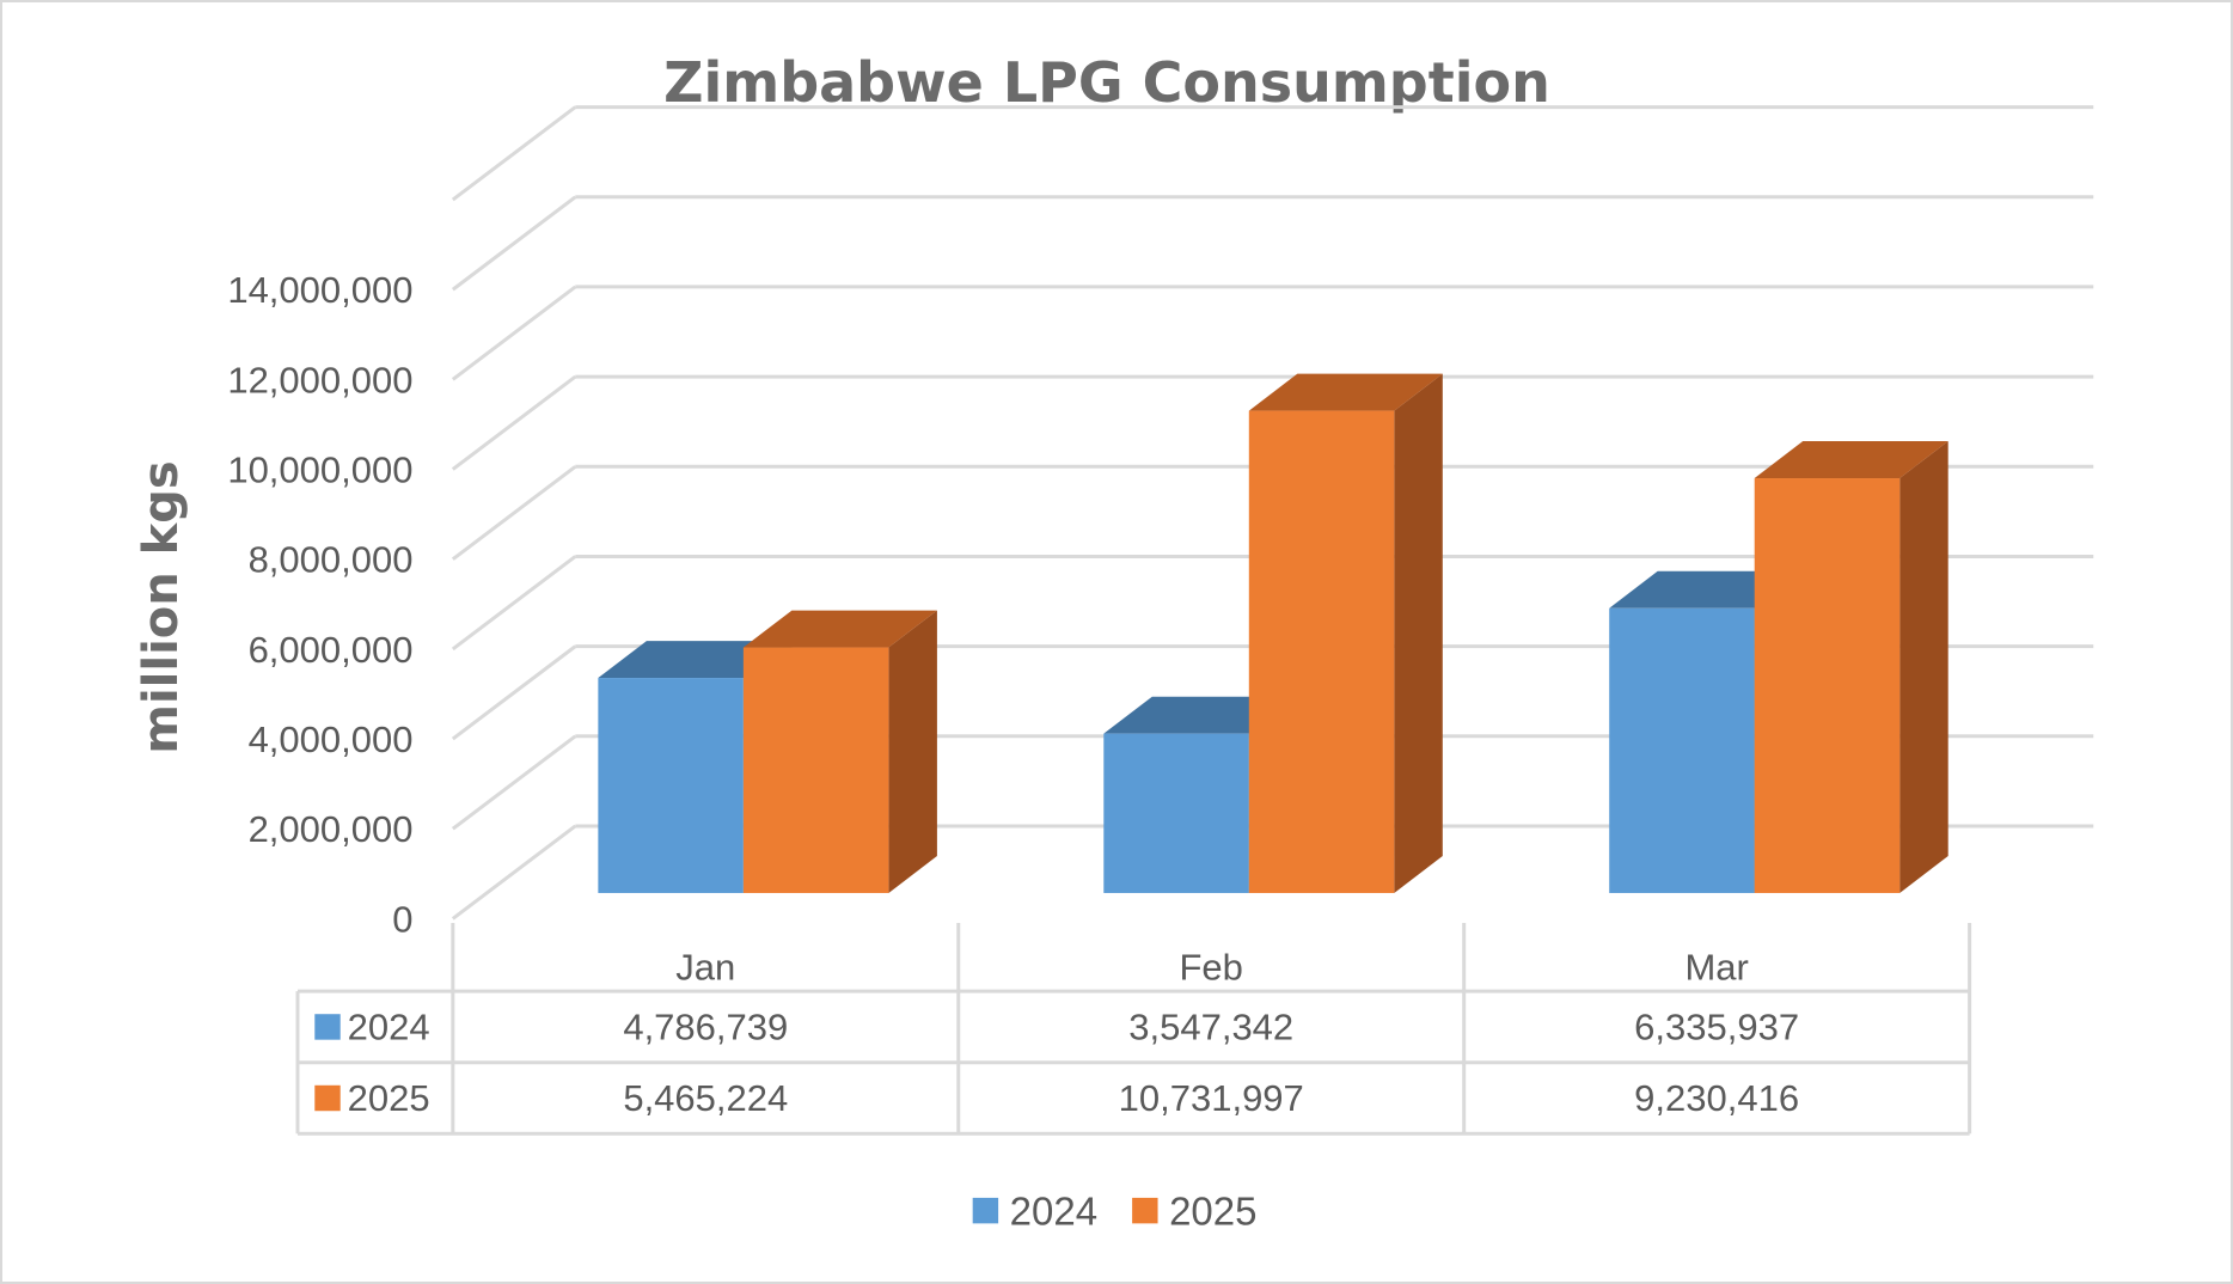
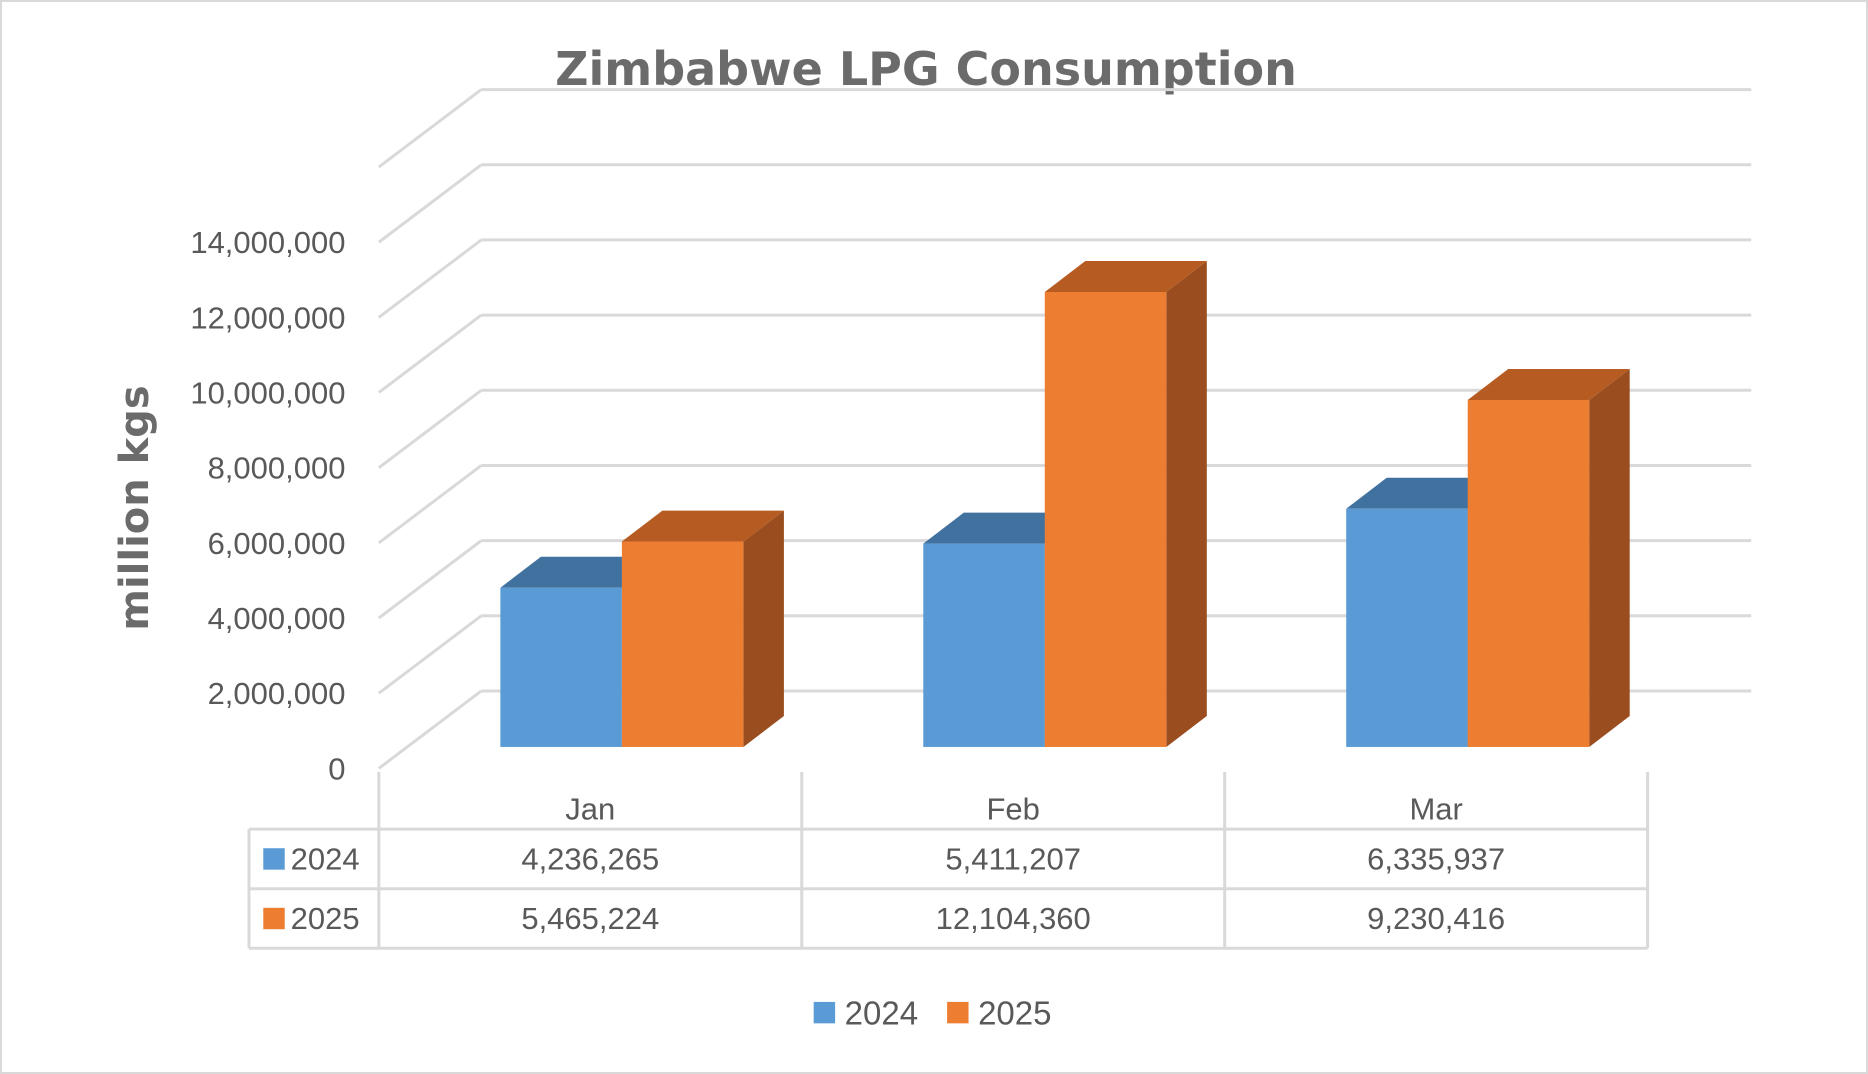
2024/Jan: 4,786,739 -> 4,236,265
2024/Feb: 3,547,342 -> 5,411,207
2025/Feb: 10,731,997 -> 12,104,360
